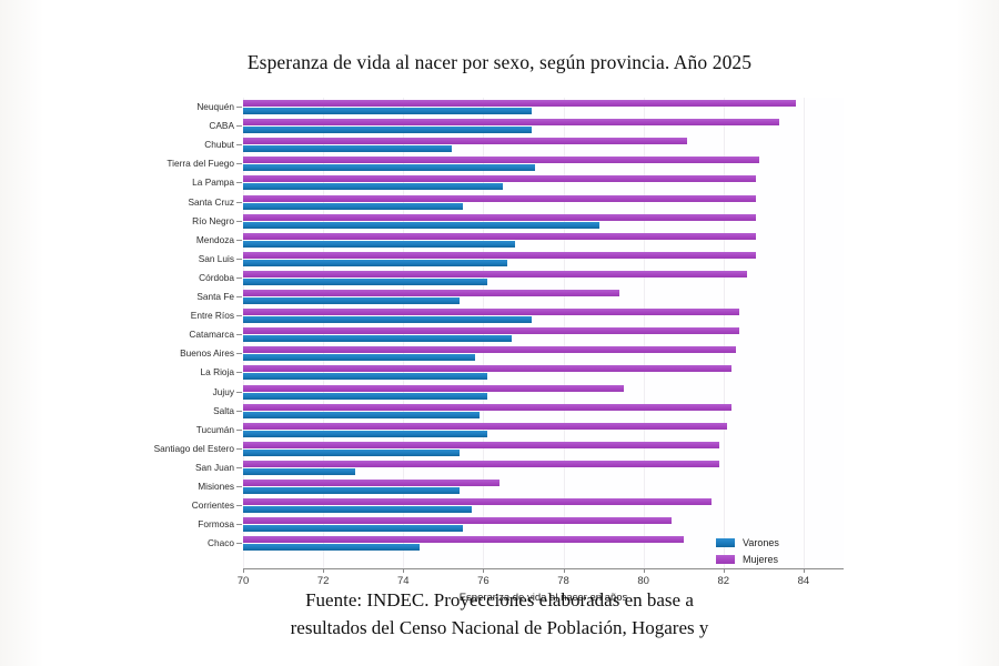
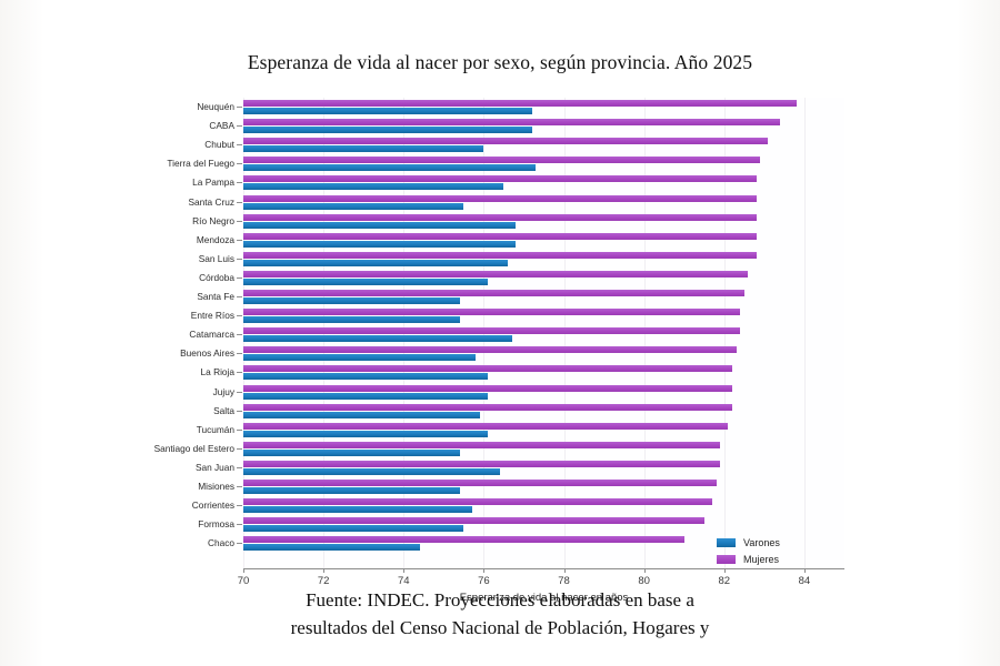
Varones/Chubut: 75.2 -> 76.0
Mujeres/Chubut: 81.1 -> 83.1
Varones/Río Negro: 78.9 -> 76.8
Mujeres/Santa Fe: 79.4 -> 82.5
Varones/Entre Ríos: 77.2 -> 75.4
Mujeres/Jujuy: 79.5 -> 82.2
Varones/San Juan: 72.8 -> 76.4
Mujeres/Misiones: 76.4 -> 81.8
Mujeres/Formosa: 80.7 -> 81.5
